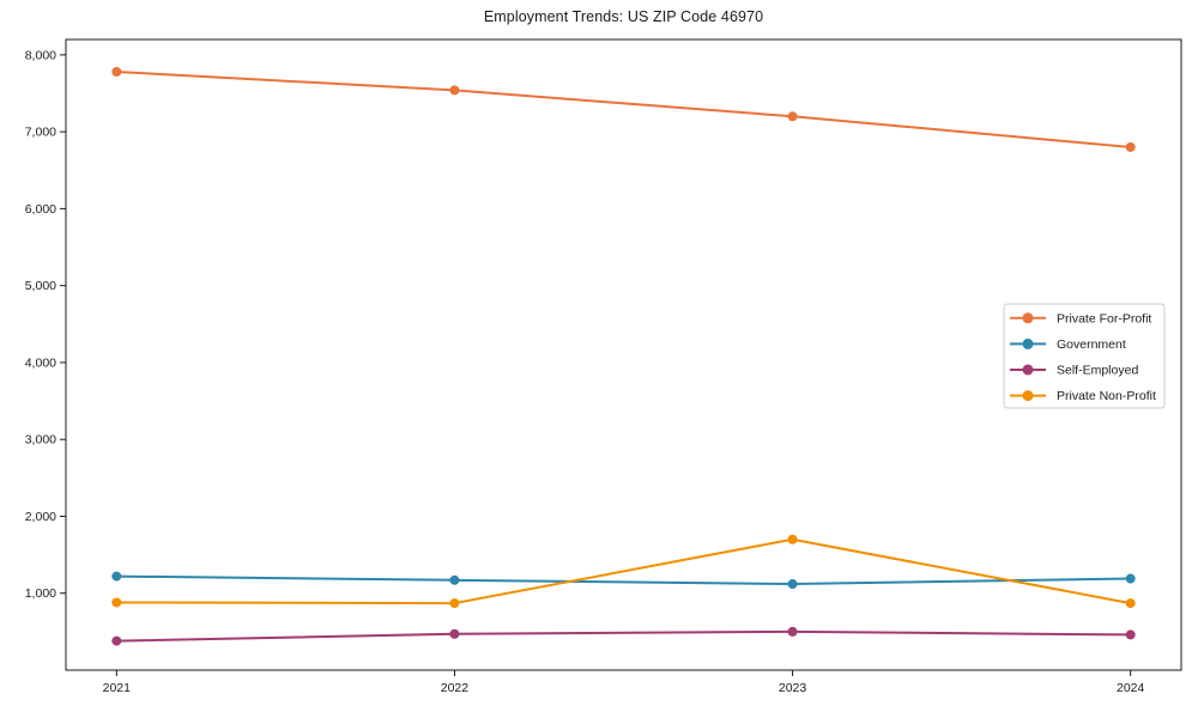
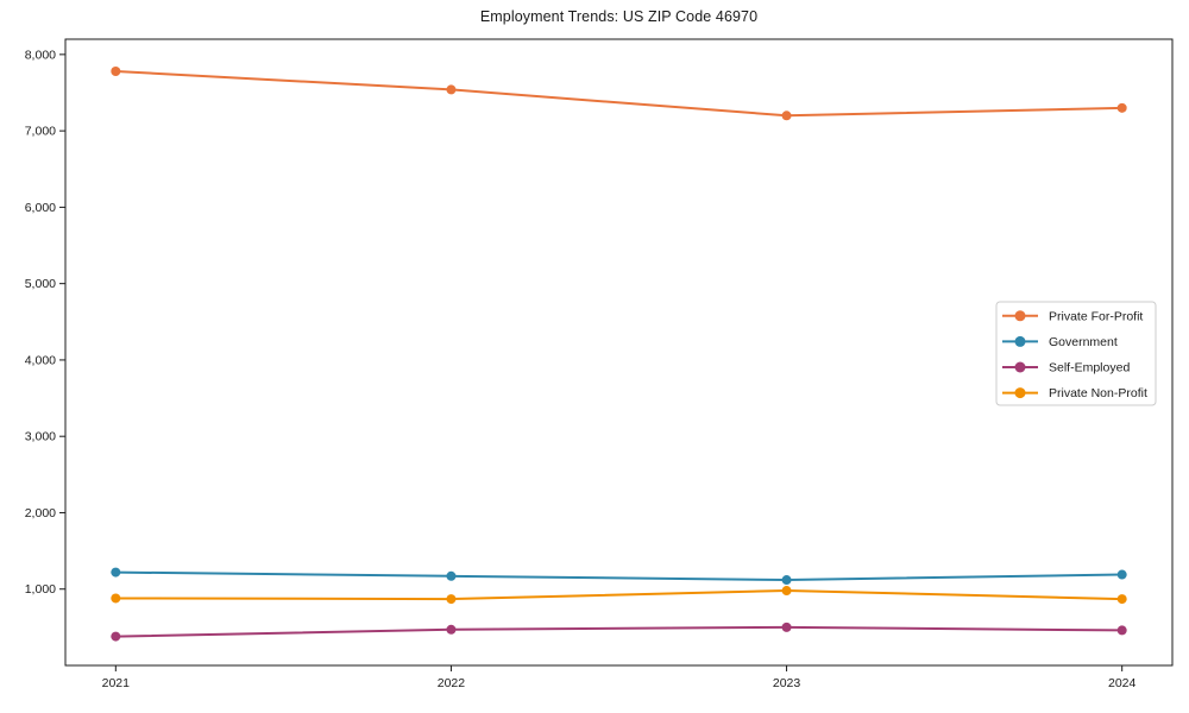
Private Non-Profit/2023: 1700 -> 1000
Private For-Profit/2024: 6800 -> 7300
